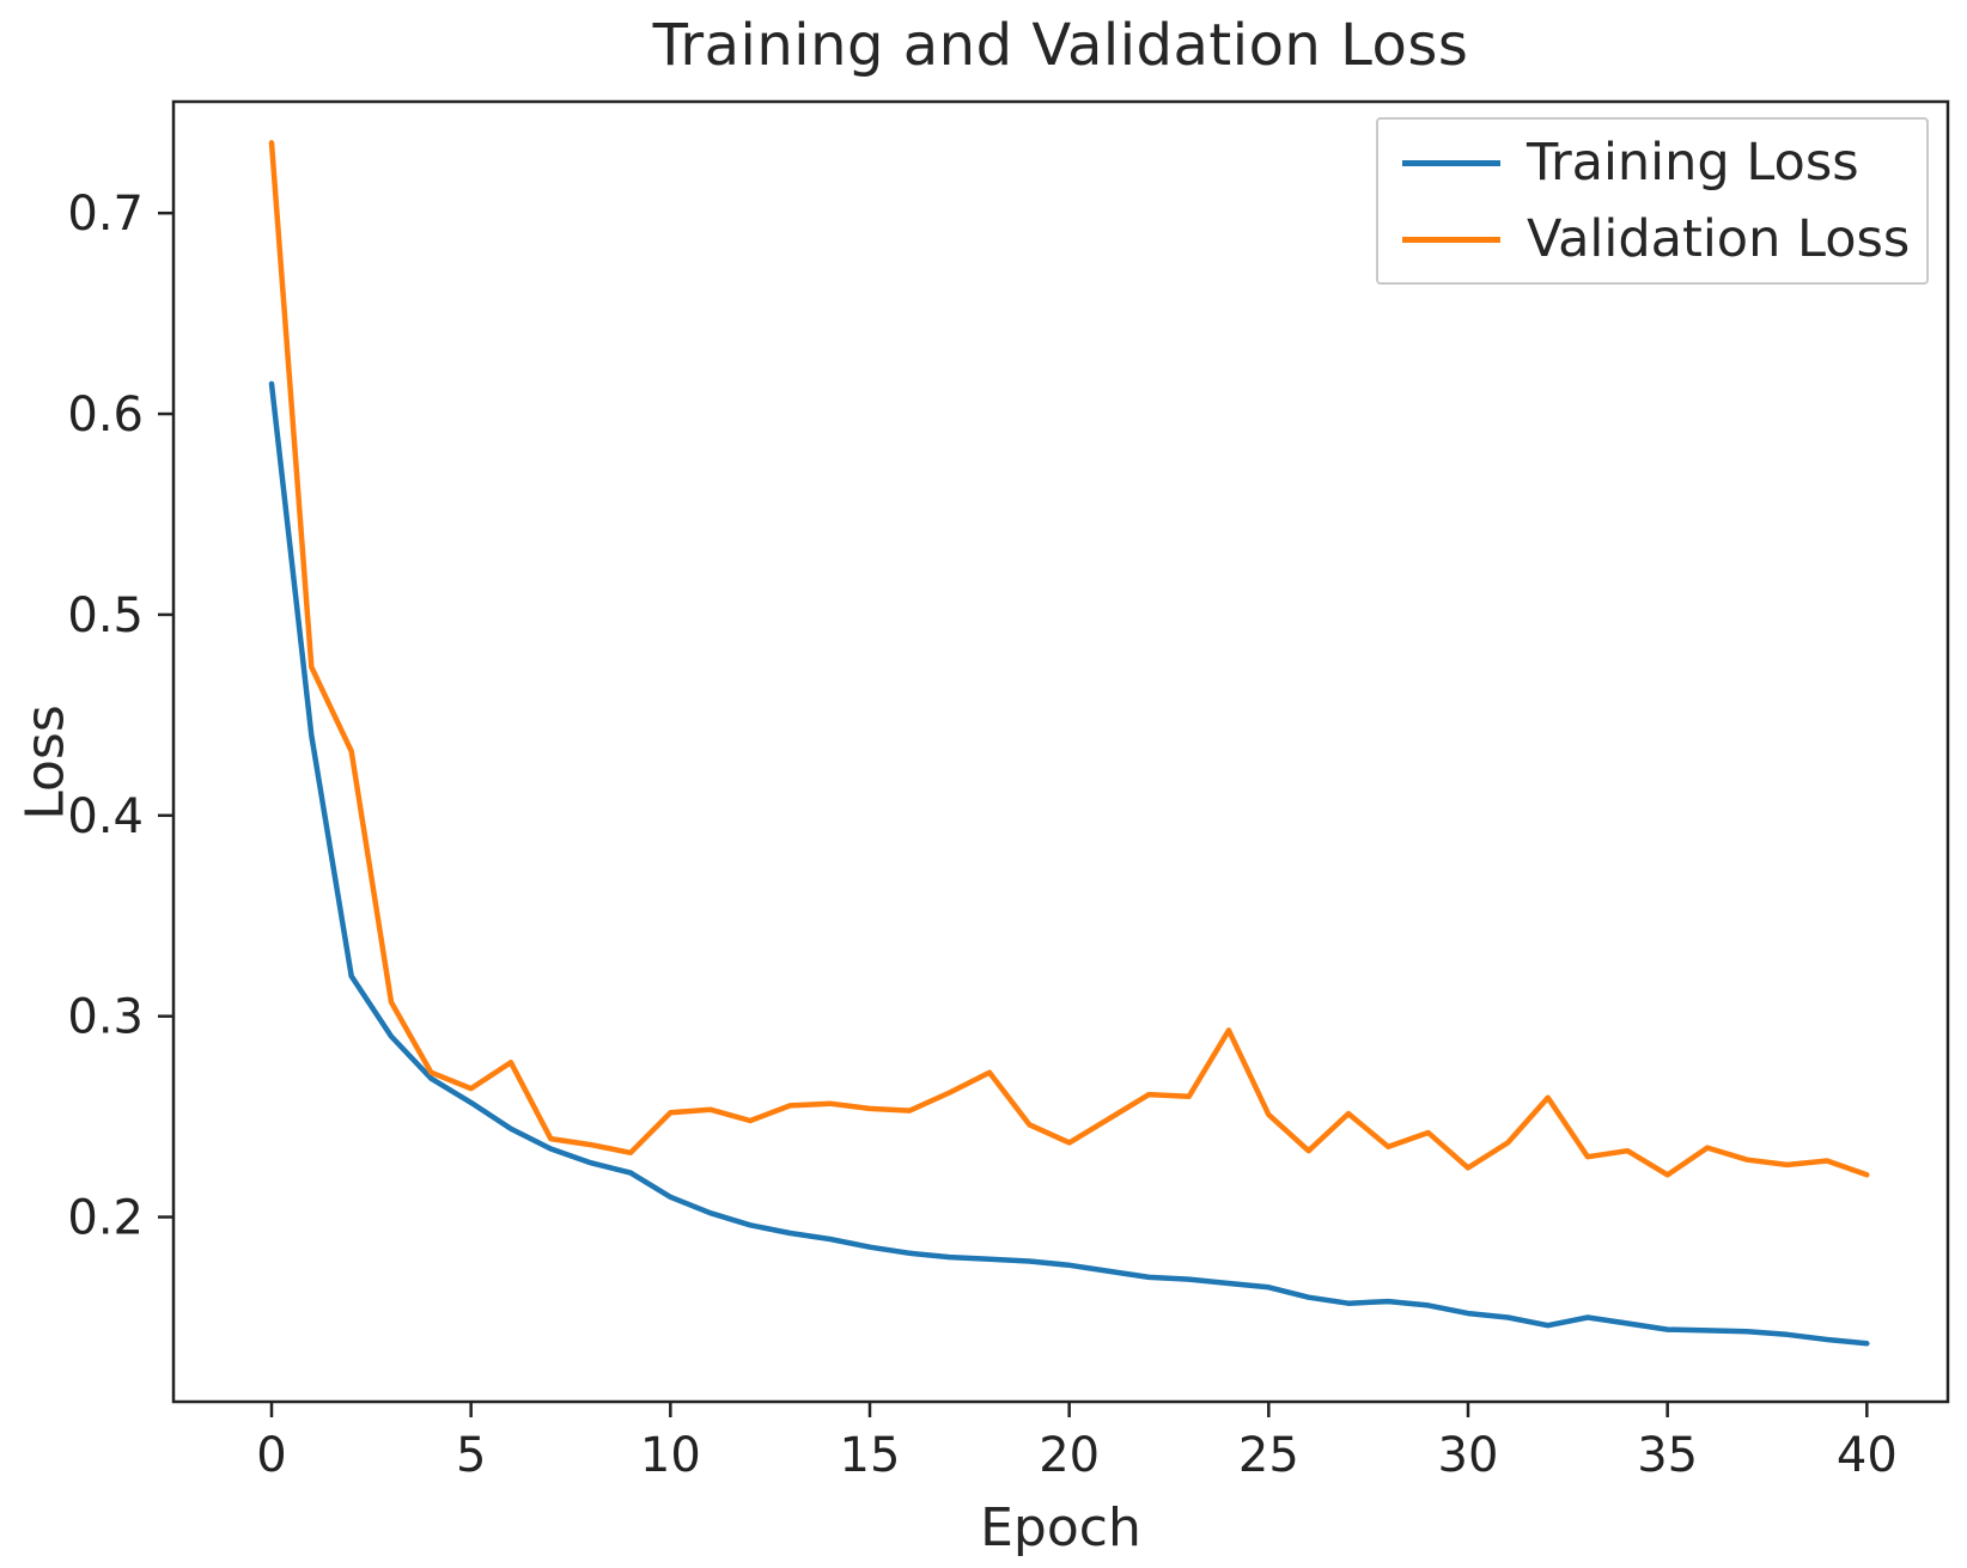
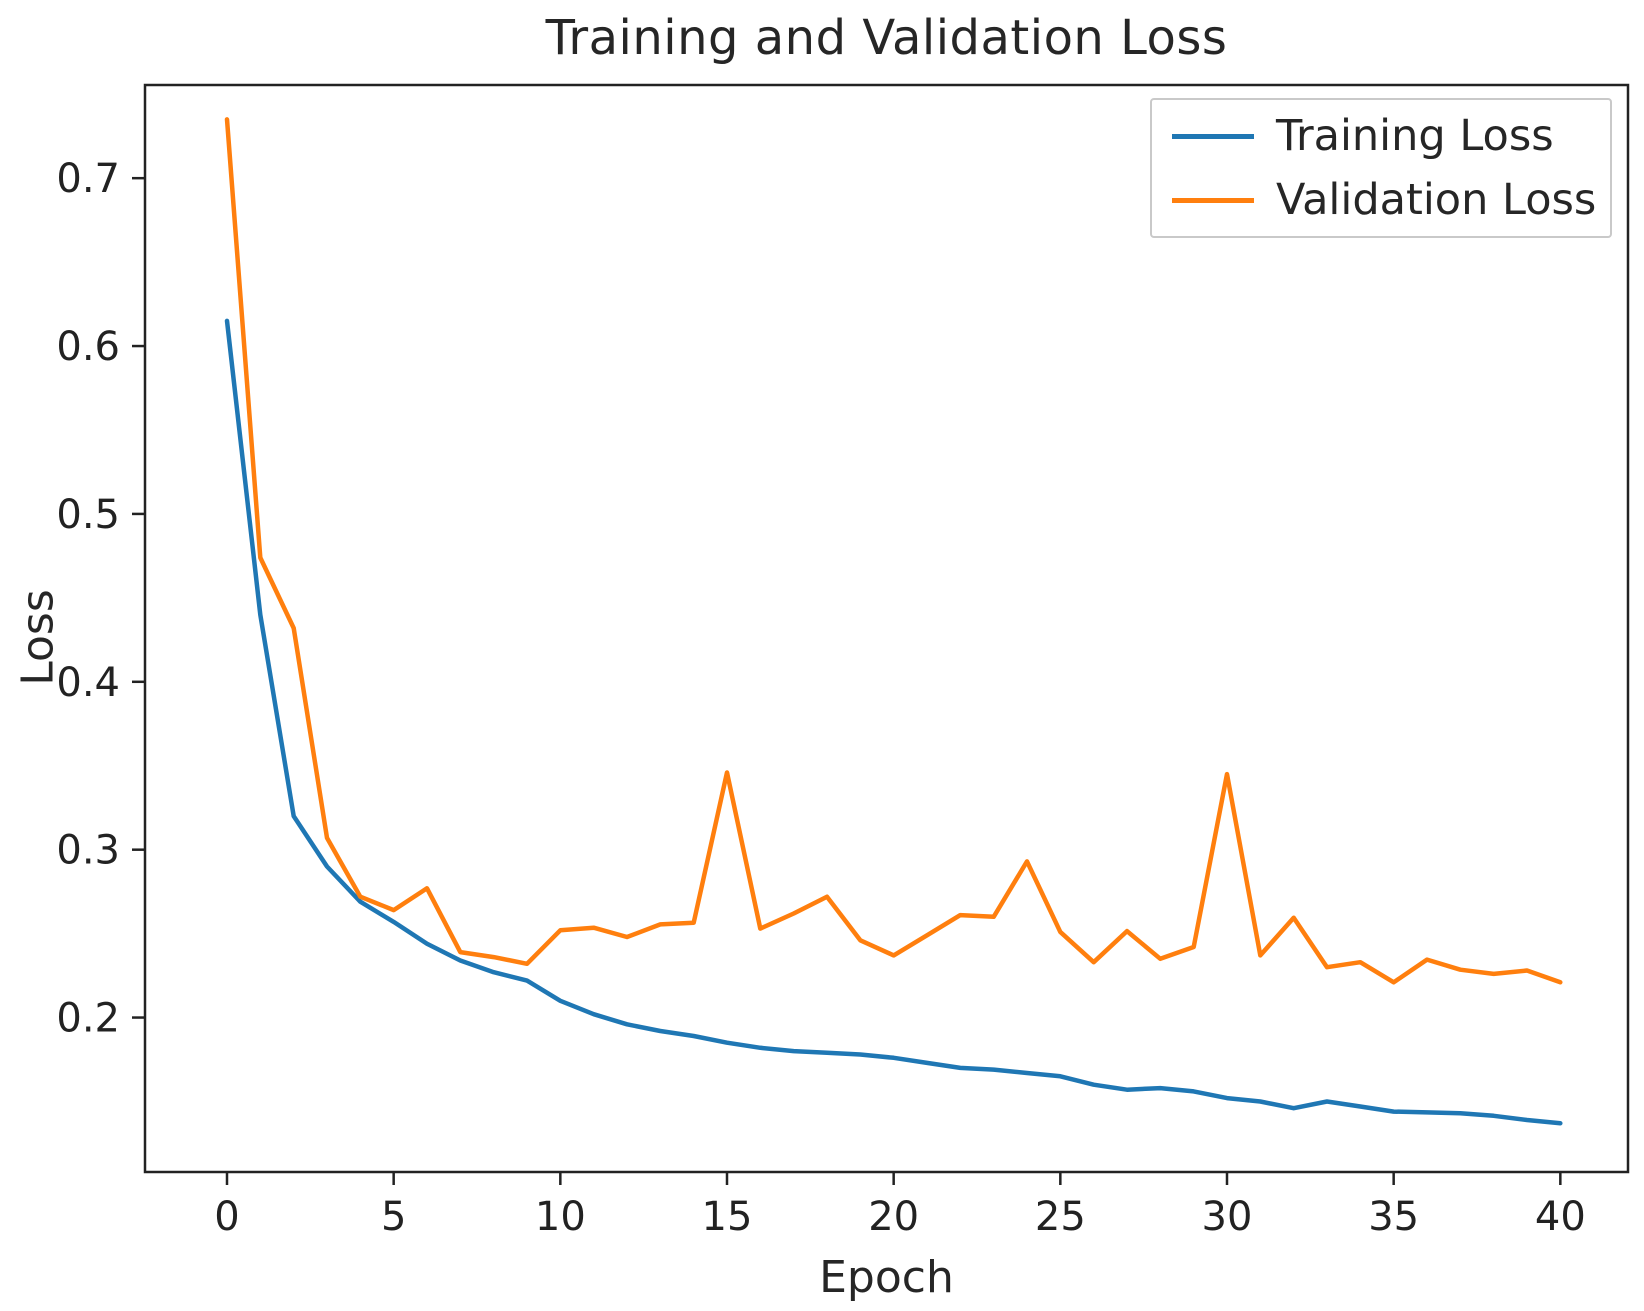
Validation Loss/15: 0.254 -> 0.346
Validation Loss/30: 0.225 -> 0.345
